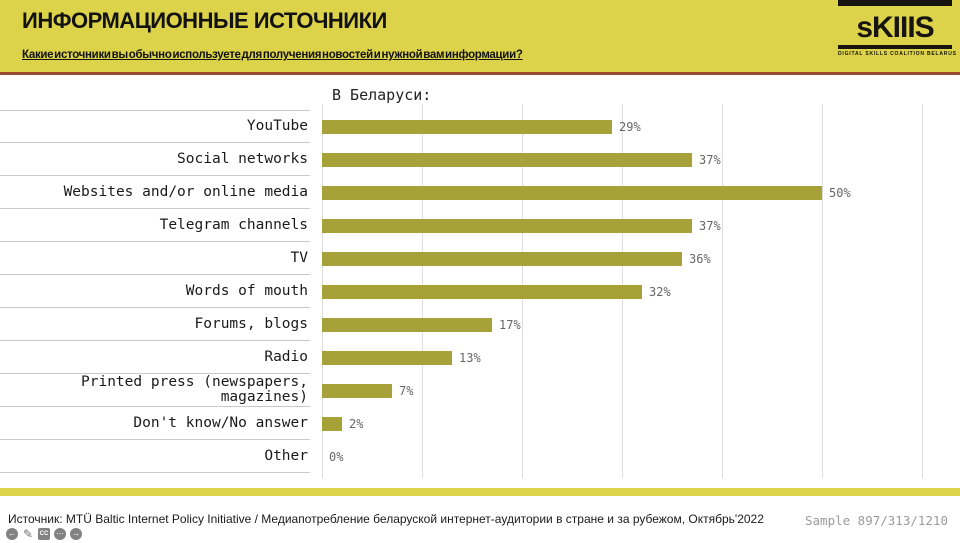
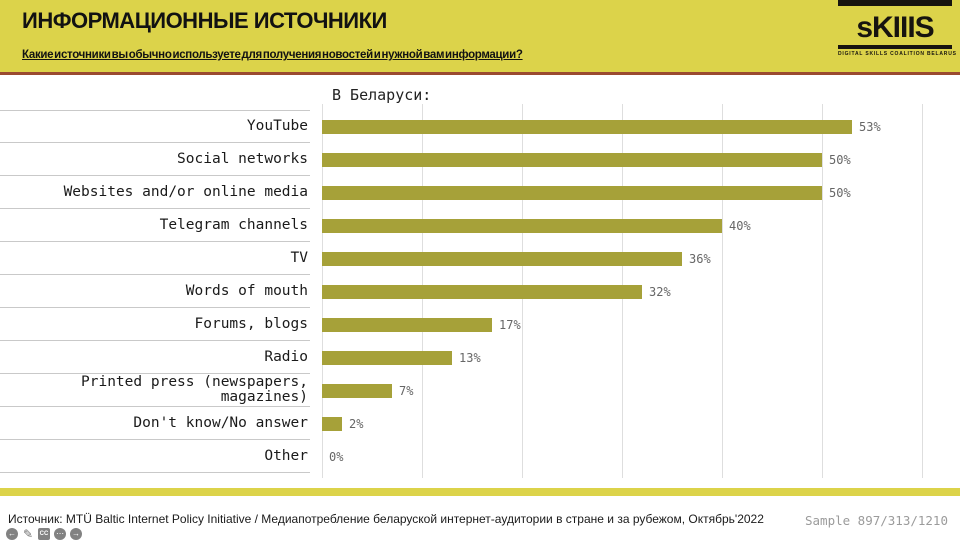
YouTube: 29% -> 53%
Social networks: 37% -> 50%
Telegram channels: 37% -> 40%
